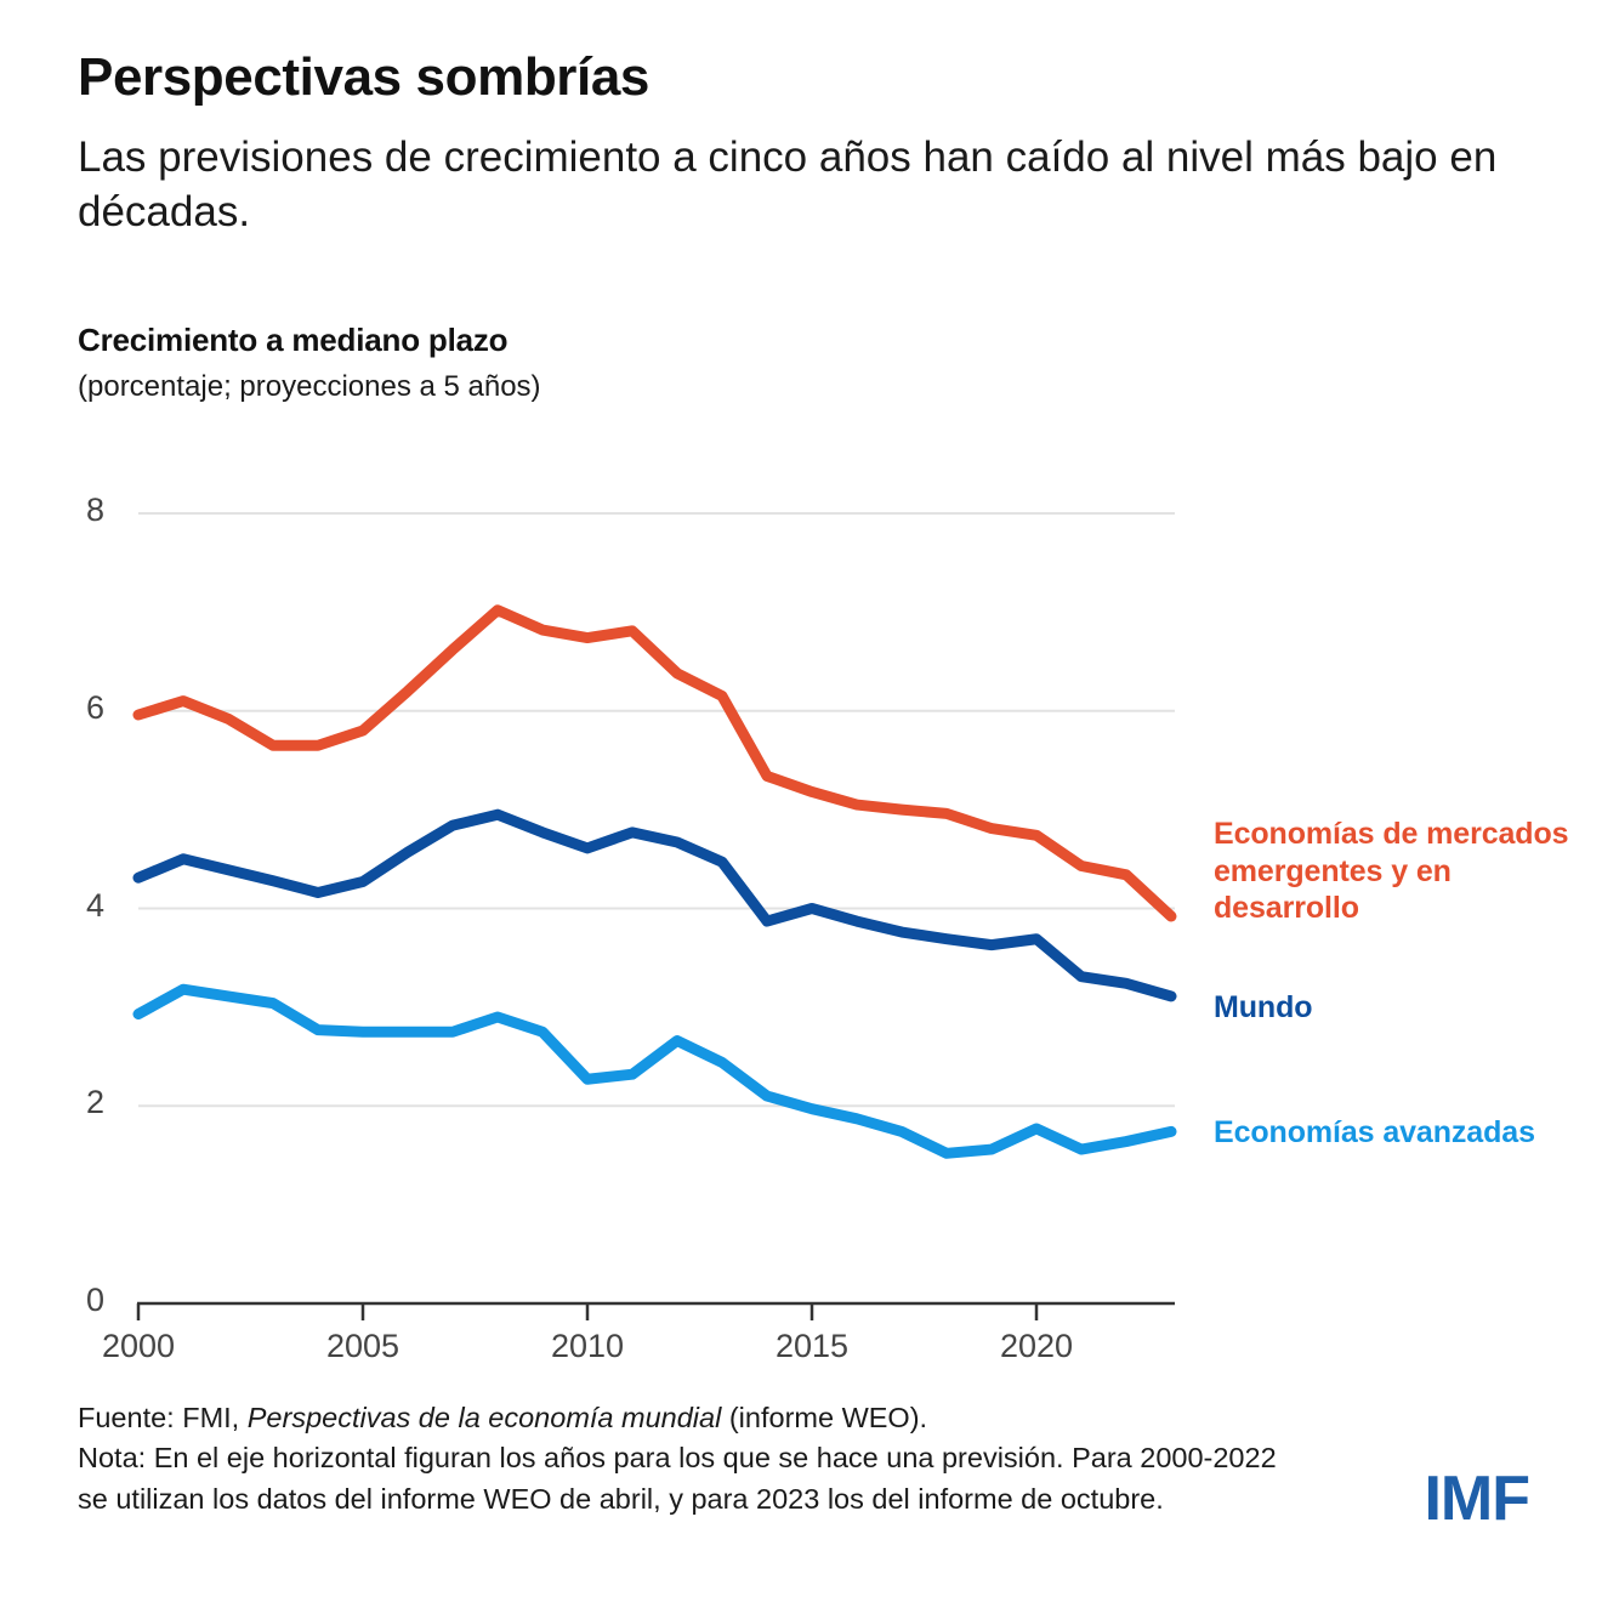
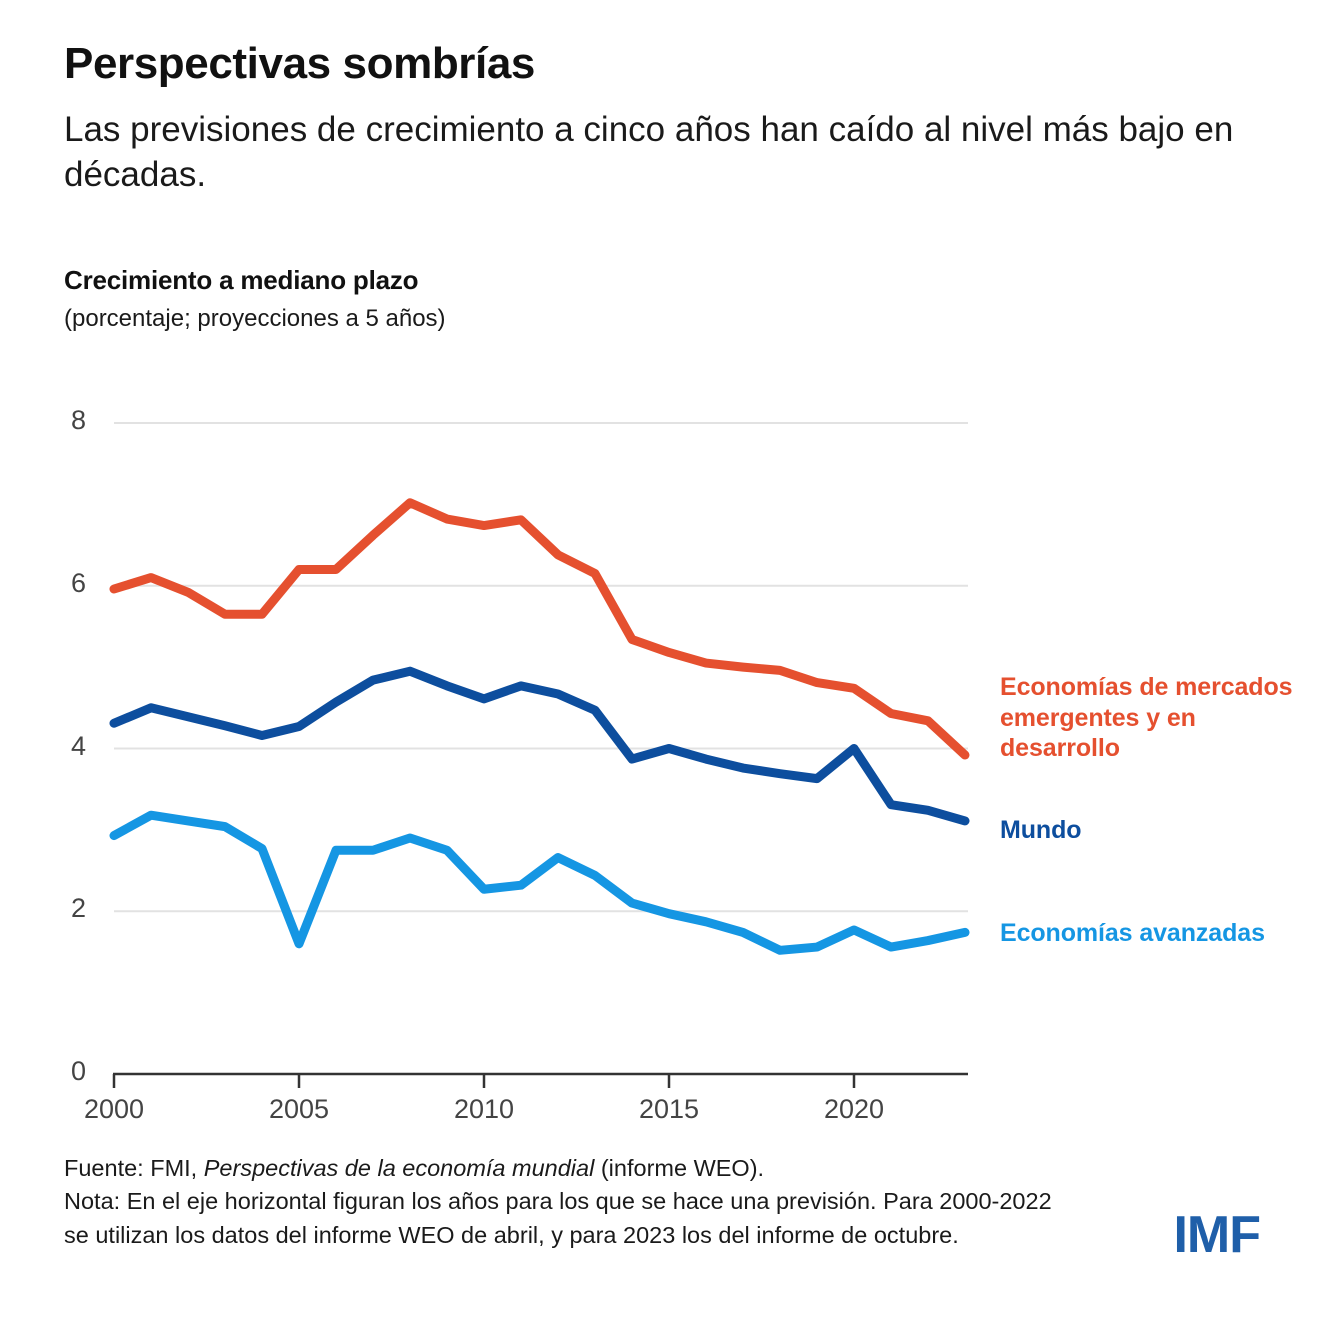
Economías de mercados emergentes y en desarrollo/2005: 5.8 -> 6.2
Economías avanzadas/2005: 2.8 -> 1.6
Mundo/2020: 3.7 -> 4.0
